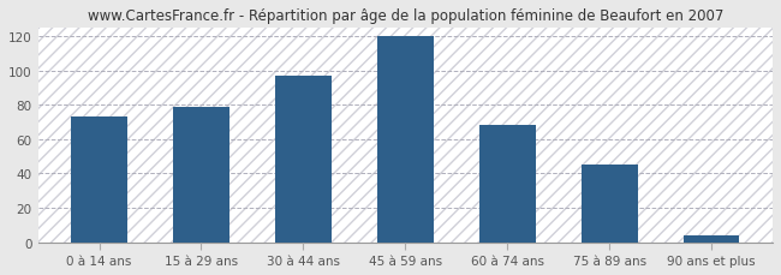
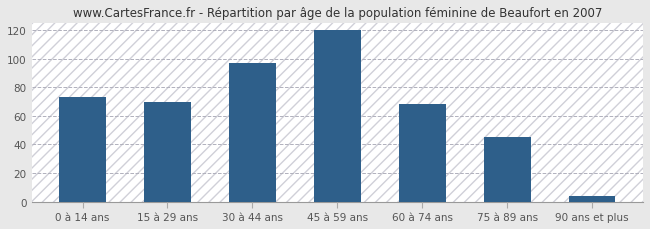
15 à 29 ans: 79 -> 70
